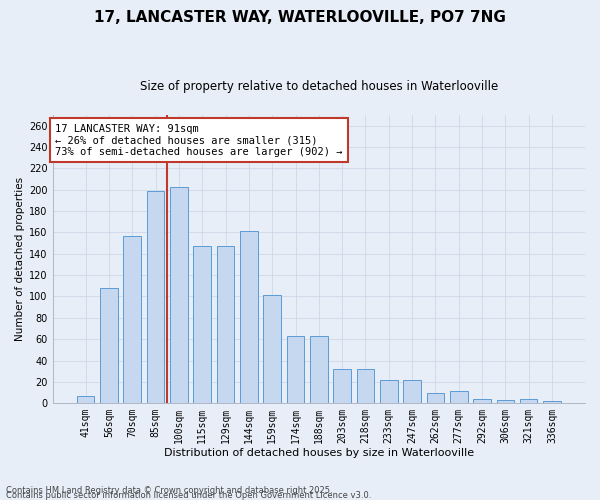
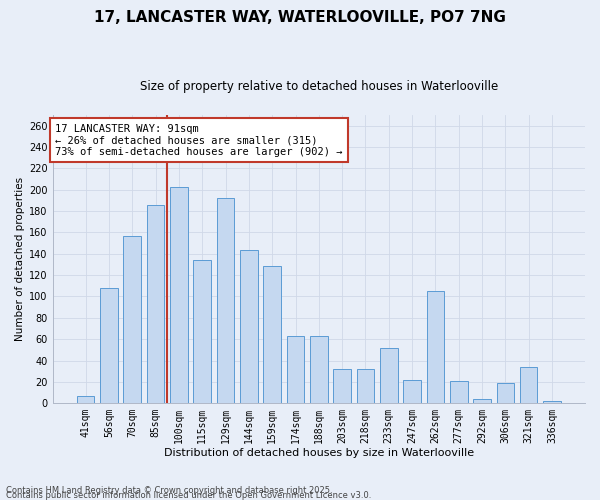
85sqm: 199 -> 186
115sqm: 147 -> 134
129sqm: 147 -> 192
144sqm: 161 -> 144
159sqm: 101 -> 129
233sqm: 22 -> 52
262sqm: 10 -> 105
277sqm: 11 -> 21
306sqm: 3 -> 19
321sqm: 4 -> 34
